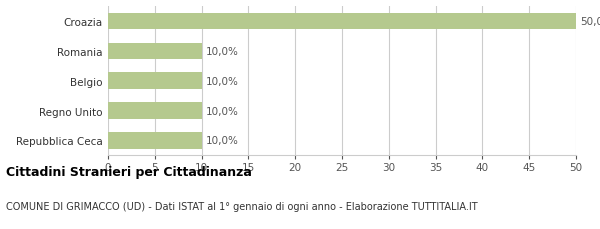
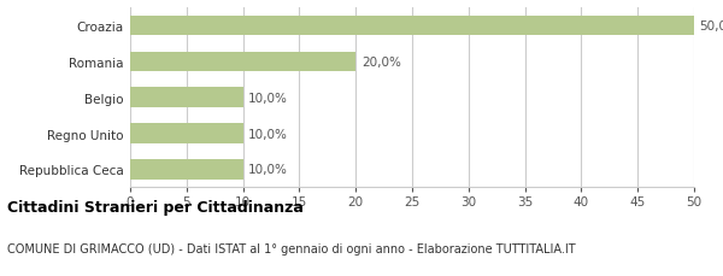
Romania: 10,0% -> 20,0%
